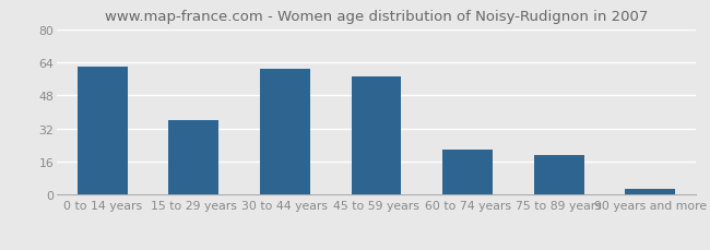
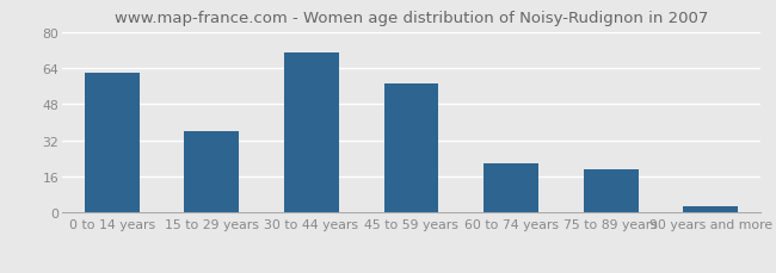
30 to 44 years: 61 -> 71
